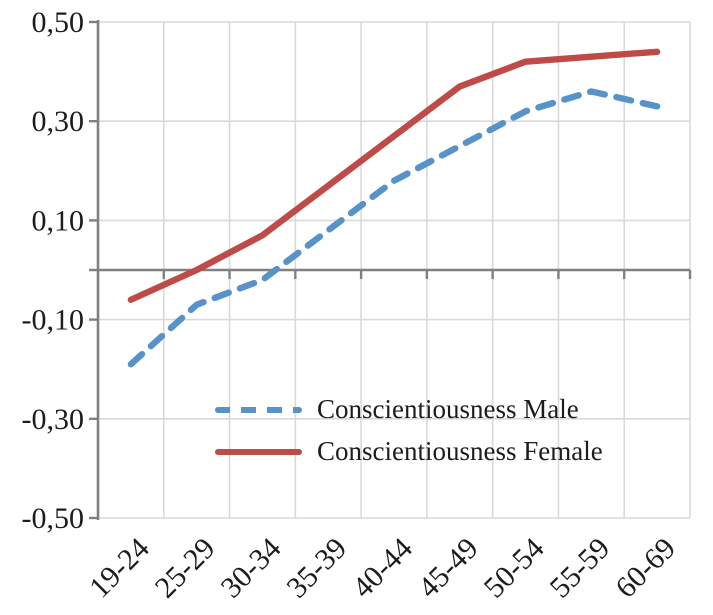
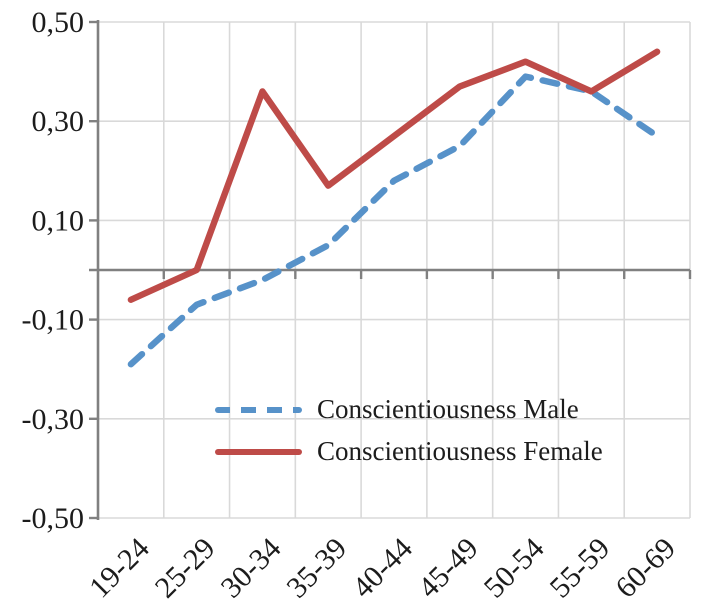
Conscientiousness Female/30-34: 0,07 -> 0,36
Conscientiousness Male/35-39: 0,08 -> 0,05
Conscientiousness Male/50-54: 0,32 -> 0,39
Conscientiousness Female/55-59: 0,43 -> 0,36
Conscientiousness Male/60-69: 0,33 -> 0,27
